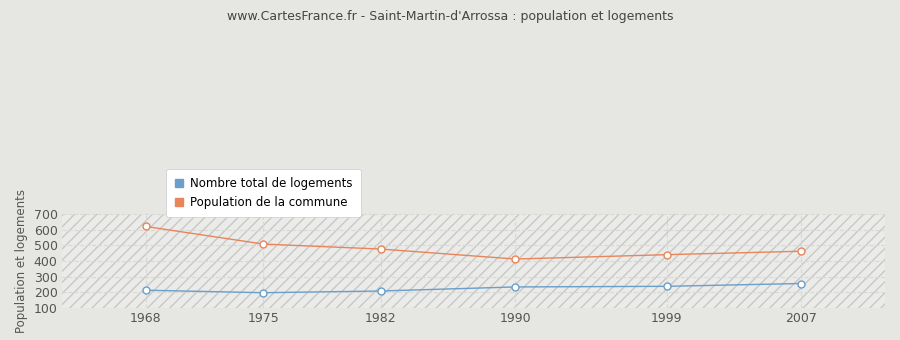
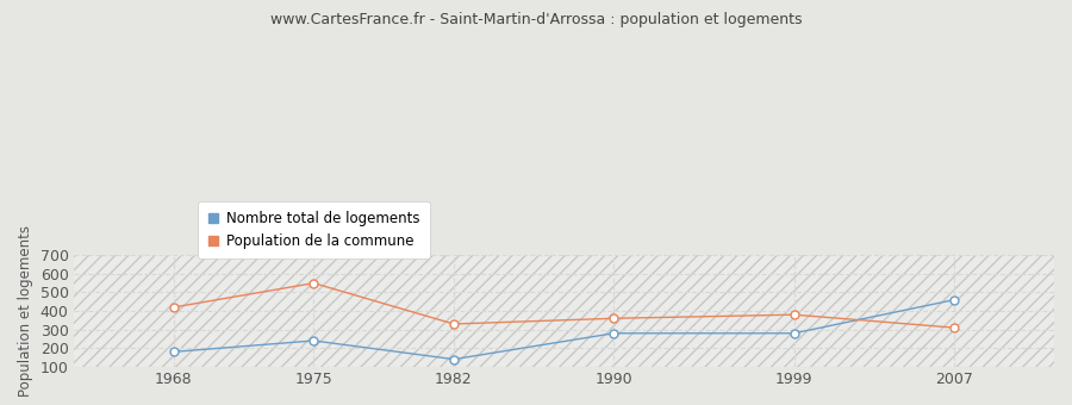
Nombre total de logements/1968: 210 -> 180
Population de la commune/1968: 620 -> 420
Nombre total de logements/1975: 200 -> 240
Population de la commune/1975: 510 -> 550
Nombre total de logements/1982: 210 -> 140
Population de la commune/1982: 480 -> 330
Nombre total de logements/1990: 230 -> 280
Population de la commune/1990: 410 -> 360
Nombre total de logements/1999: 240 -> 280
Population de la commune/1999: 440 -> 380
Nombre total de logements/2007: 260 -> 460
Population de la commune/2007: 460 -> 310
